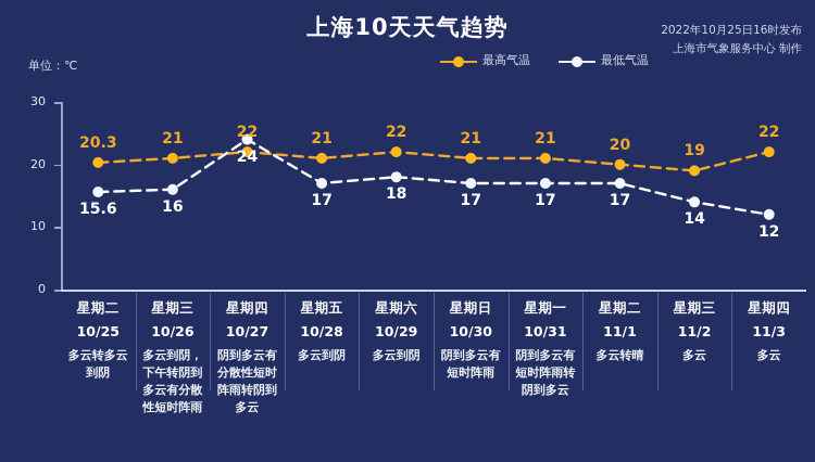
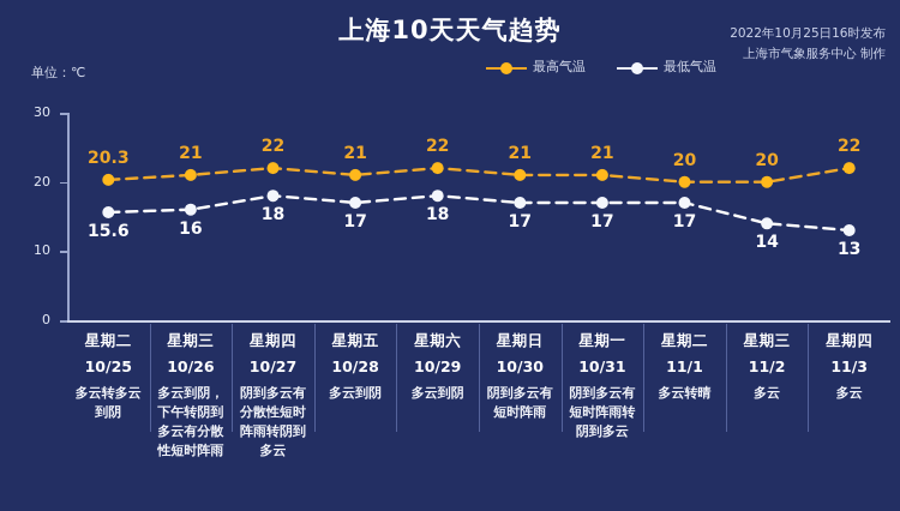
最低气温/10/27: 24 -> 18
最高气温/11/2: 19 -> 20
最低气温/11/3: 12 -> 13
